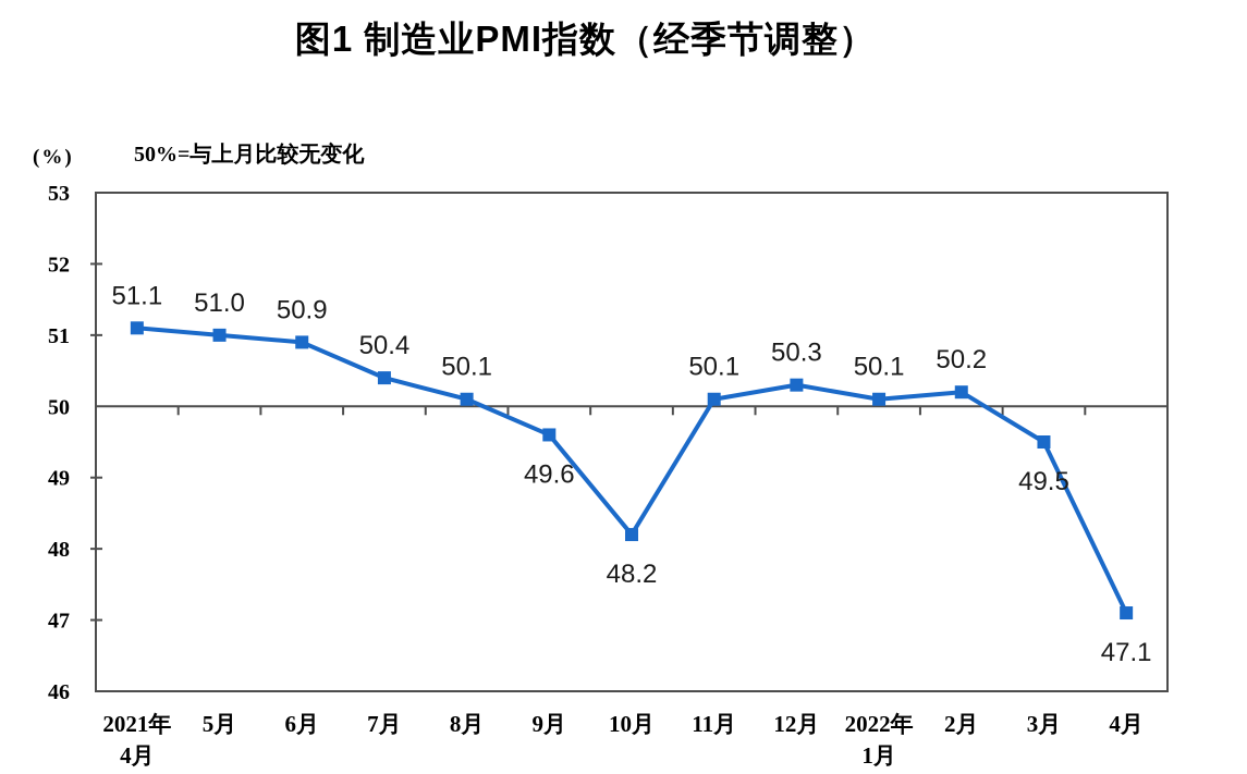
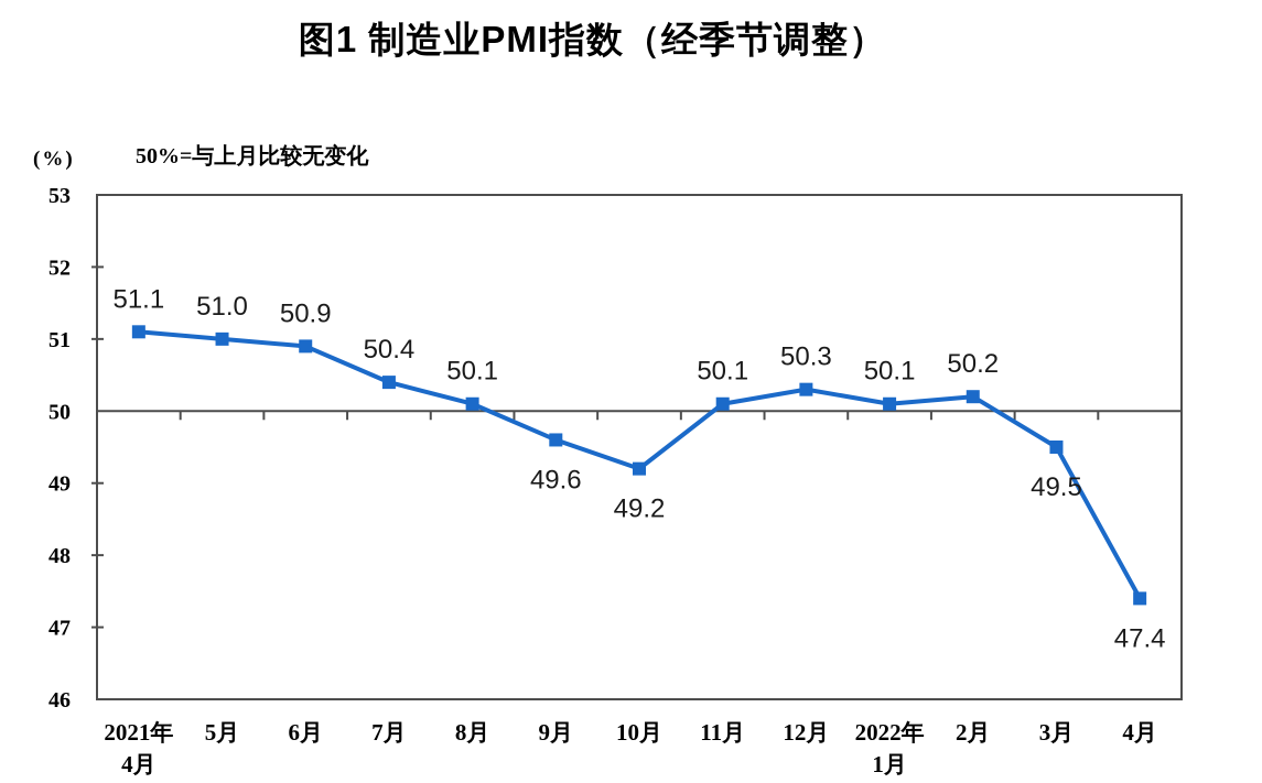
10月: 48.2 -> 49.2
4月: 47.1 -> 47.4
